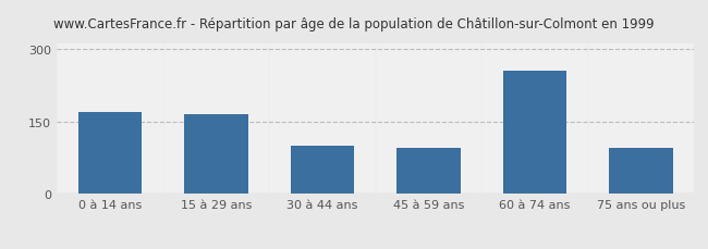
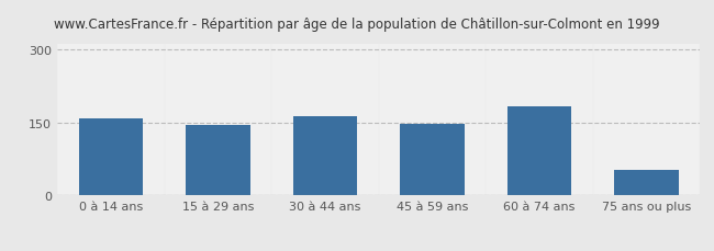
0 à 14 ans: 170 -> 158
15 à 29 ans: 165 -> 145
30 à 44 ans: 100 -> 163
45 à 59 ans: 95 -> 147
60 à 74 ans: 255 -> 183
75 ans ou plus: 95 -> 52
